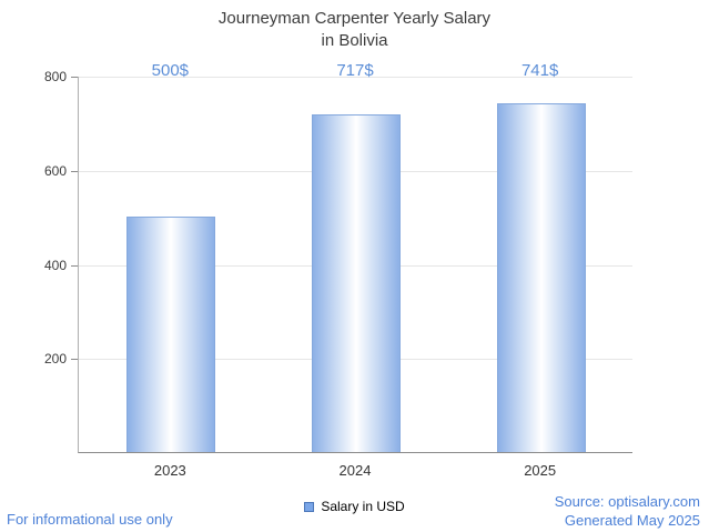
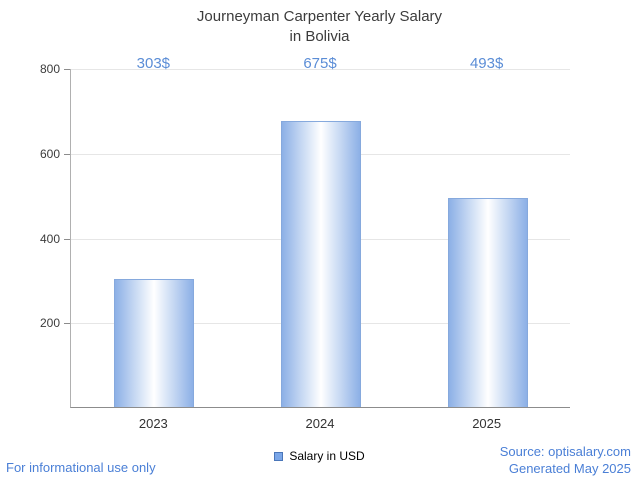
2023: 500 -> 303
2024: 717 -> 675
2025: 741 -> 493
